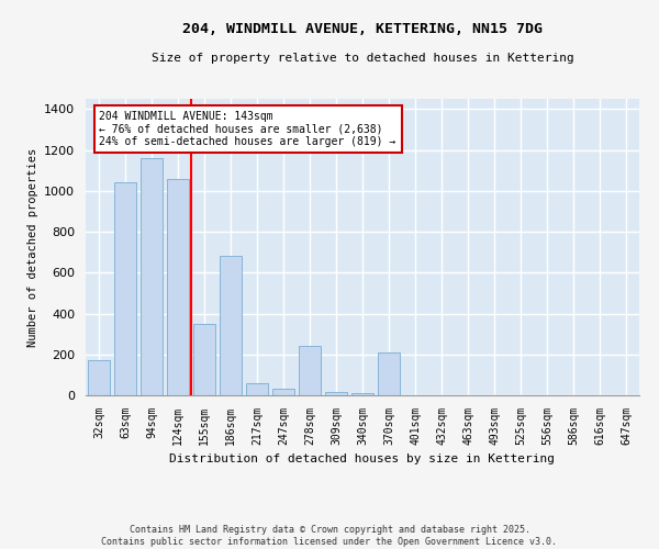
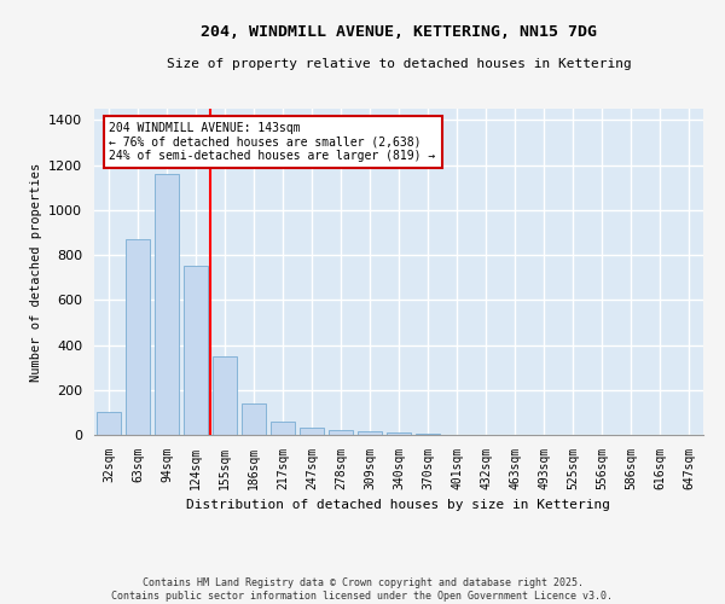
32sqm: 170 -> 100
63sqm: 1040 -> 870
124sqm: 1060 -> 750
186sqm: 680 -> 140
278sqm: 240 -> 20
370sqm: 210 -> 0
